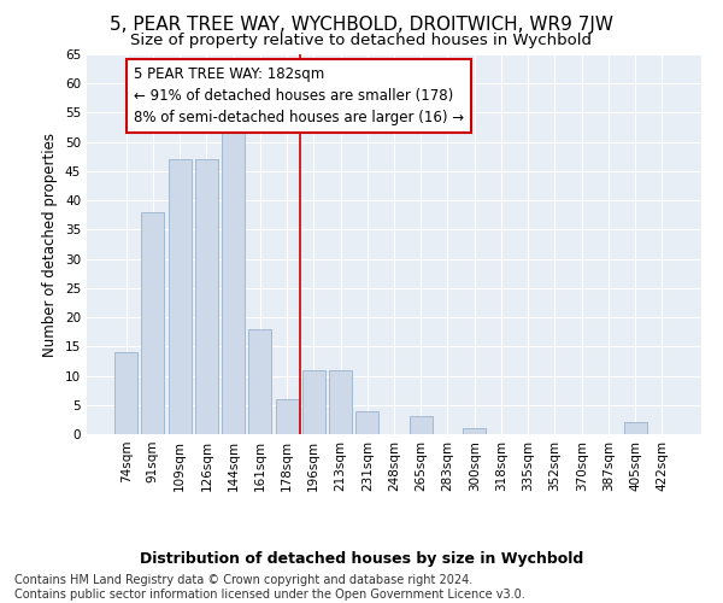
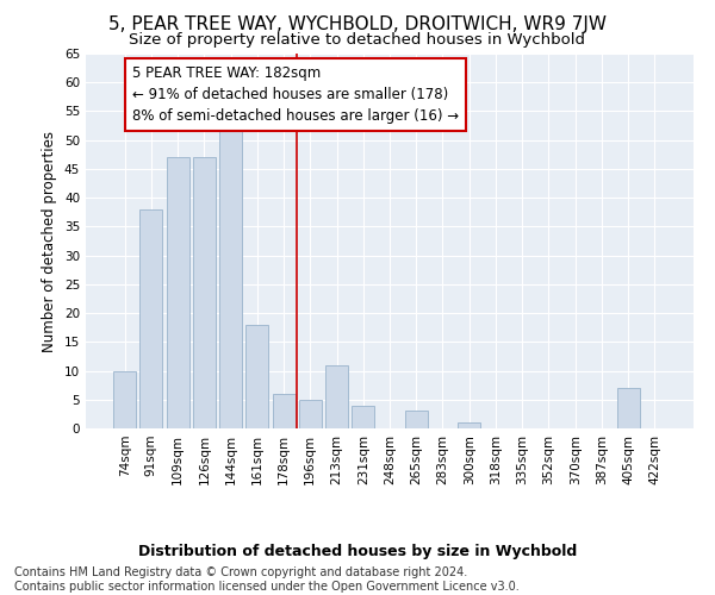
74sqm: 14 -> 10
196sqm: 11 -> 5
405sqm: 2 -> 7
